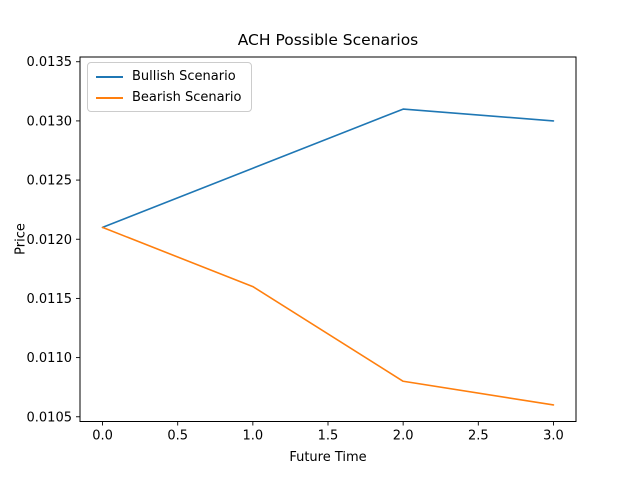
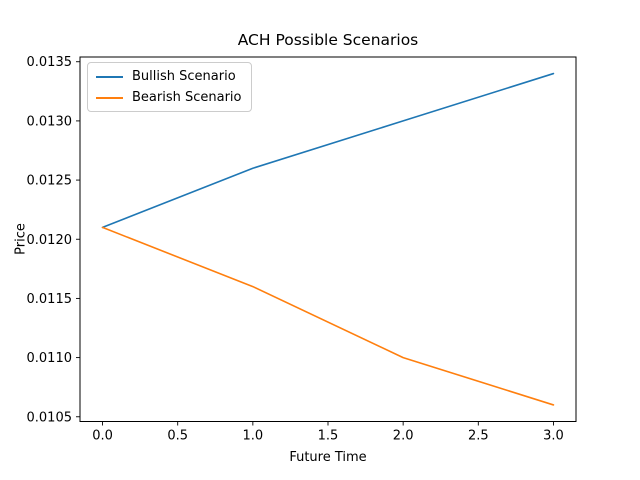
Bullish Scenario/2.0: 0.0131 -> 0.0130
Bearish Scenario/2.0: 0.0108 -> 0.0110
Bullish Scenario/3.0: 0.0130 -> 0.0134
